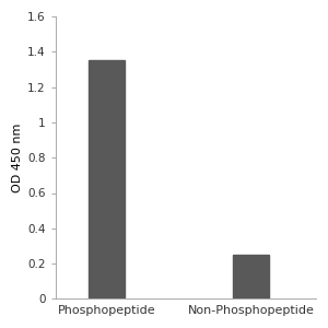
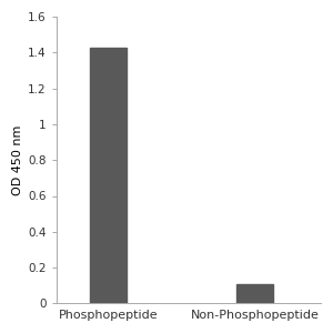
Phosphopeptide: 1.35 -> 1.43
Non-Phosphopeptide: 0.25 -> 0.11
